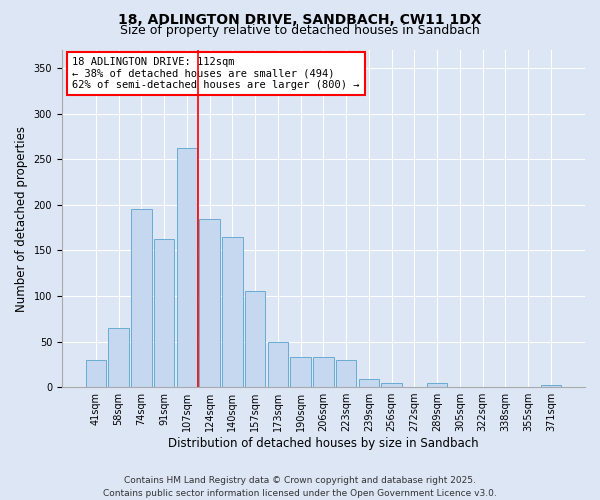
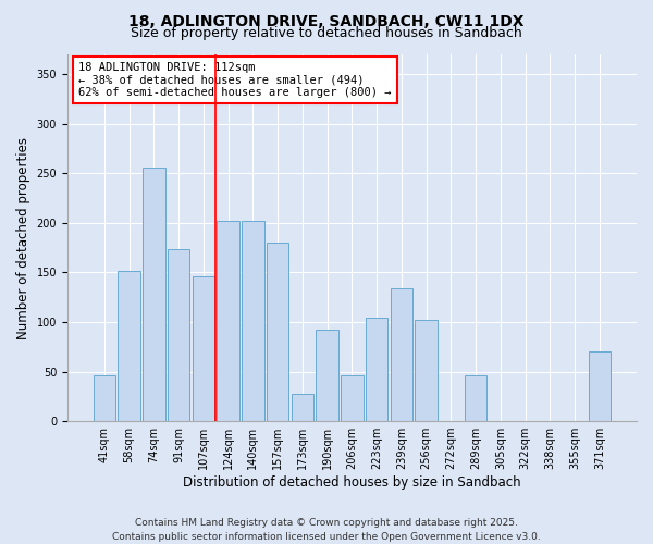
41sqm: 30 -> 46
58sqm: 65 -> 152
74sqm: 196 -> 256
91sqm: 162 -> 174
107sqm: 262 -> 146
124sqm: 184 -> 202
140sqm: 165 -> 202
157sqm: 105 -> 180
173sqm: 50 -> 28
190sqm: 33 -> 92
206sqm: 33 -> 46
223sqm: 30 -> 104
239sqm: 9 -> 134
256sqm: 5 -> 102
289sqm: 5 -> 46
371sqm: 2 -> 70
